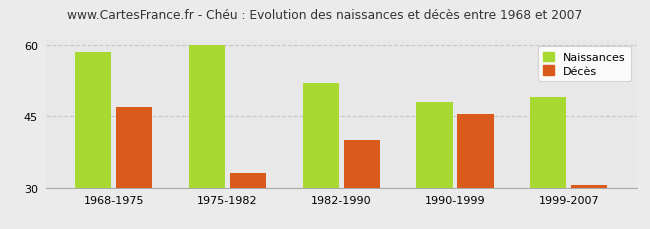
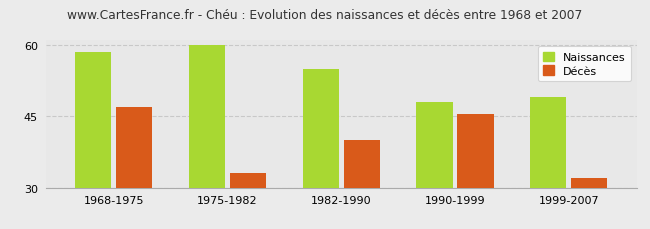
Naissances/1982-1990: 52.0 -> 55.0
Décès/1999-2007: 30.5 -> 32.0
